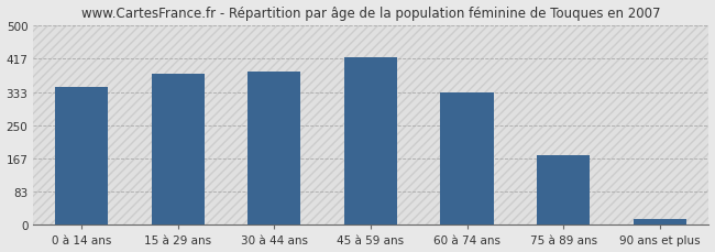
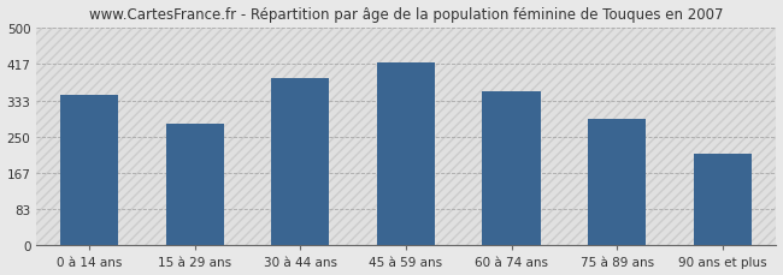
15 à 29 ans: 378 -> 280
60 à 74 ans: 333 -> 355
75 à 89 ans: 175 -> 290
90 ans et plus: 15 -> 210
